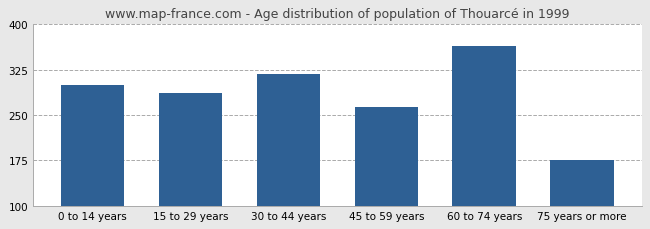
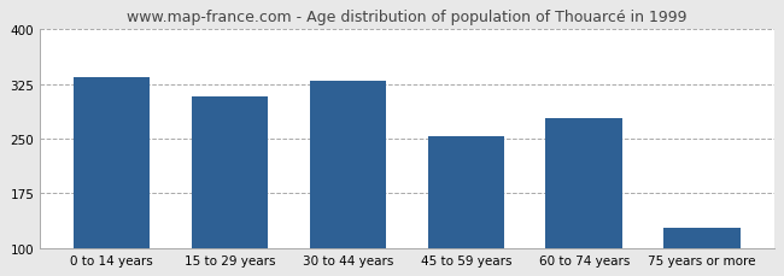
0 to 14 years: 300 -> 335
15 to 29 years: 286 -> 308
30 to 44 years: 318 -> 330
45 to 59 years: 264 -> 253
60 to 74 years: 364 -> 278
75 years or more: 176 -> 128
